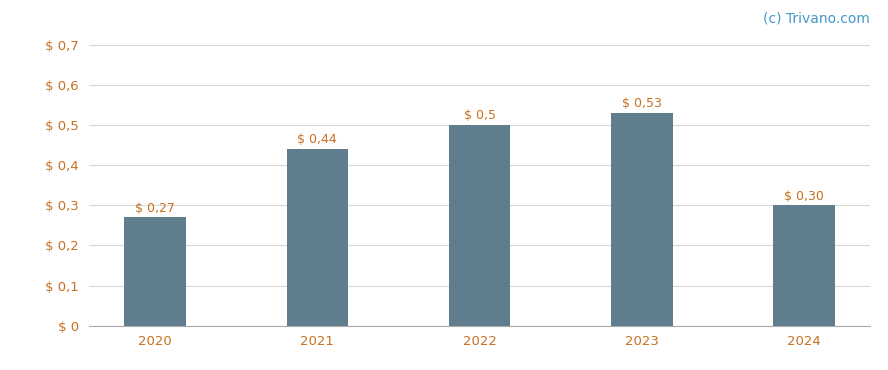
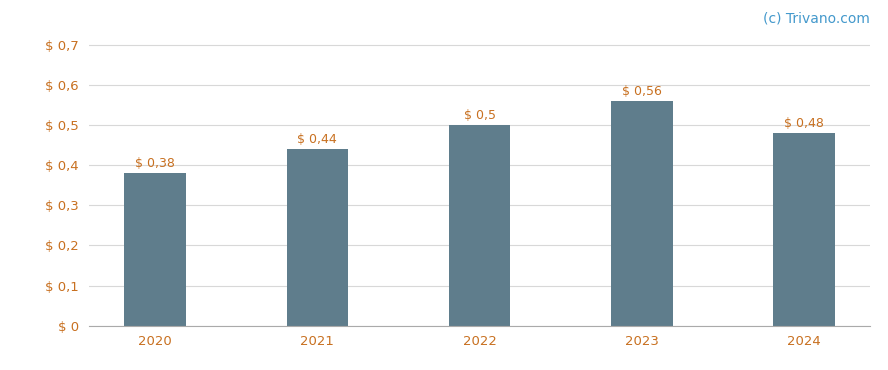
2020: 0,27 -> 0,38
2023: 0,53 -> 0,56
2024: 0,30 -> 0,48
